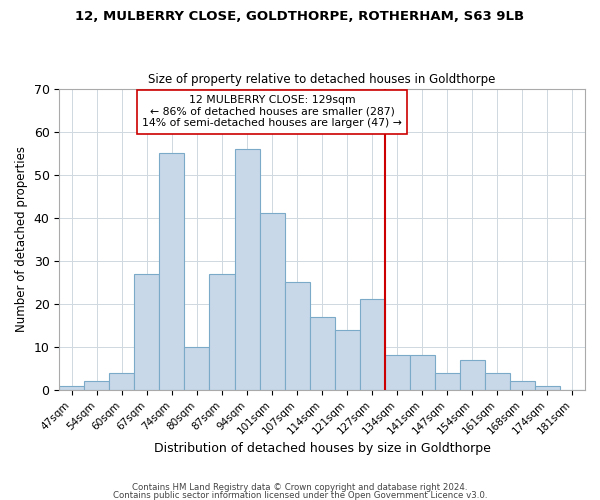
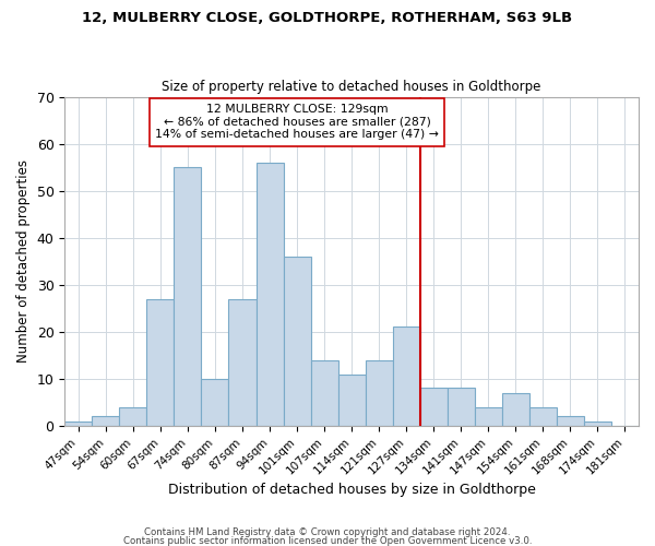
101sqm: 41 -> 36
107sqm: 25 -> 14
114sqm: 17 -> 11
